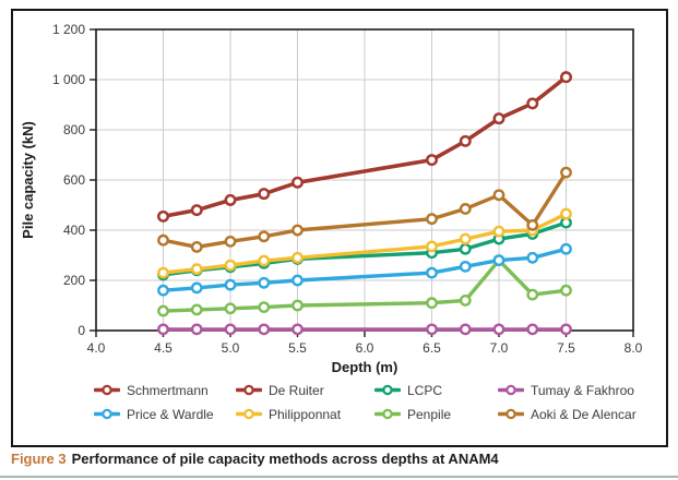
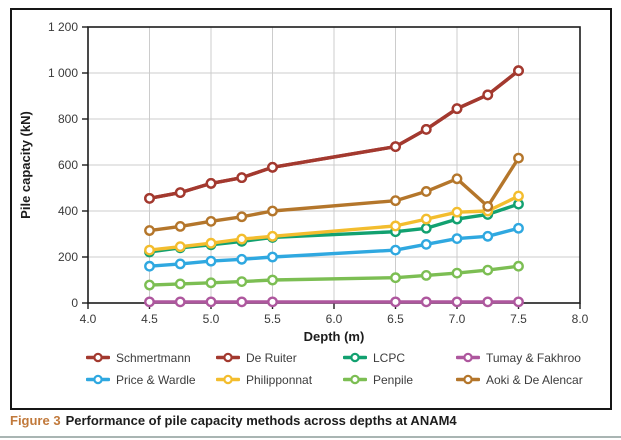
Aoki & De Alencar/4.5: 360 -> 320
Penpile/7.0: 280 -> 130
